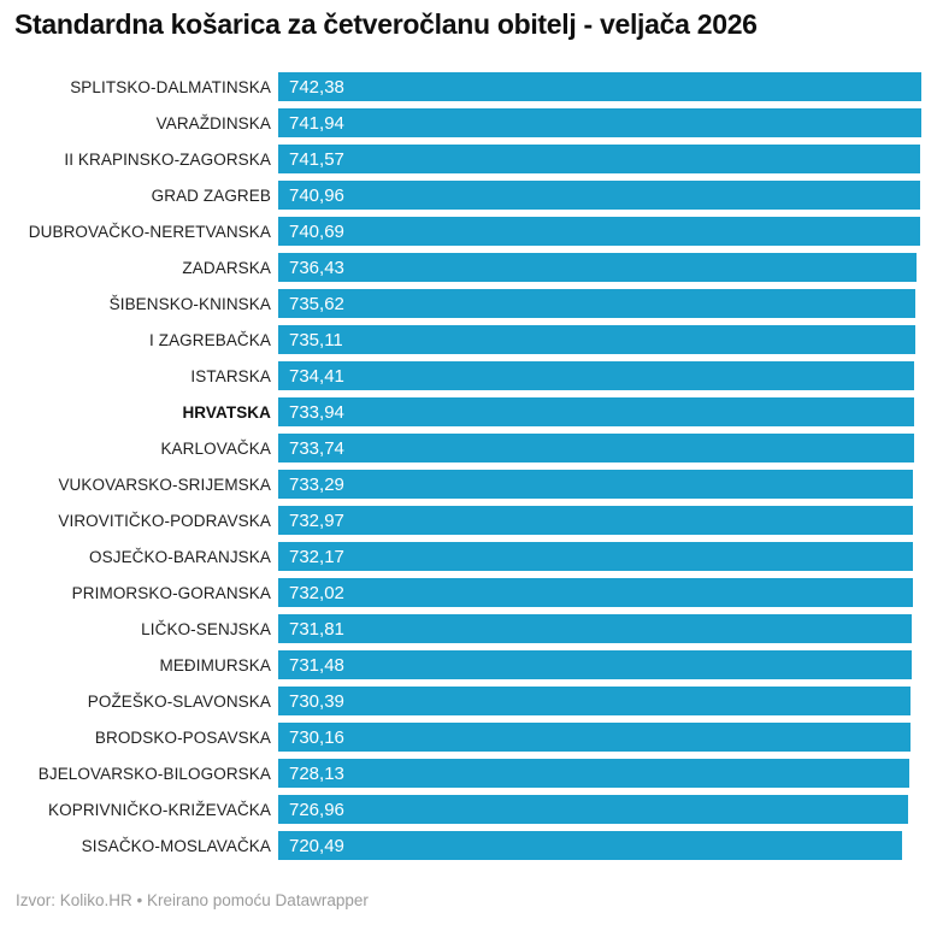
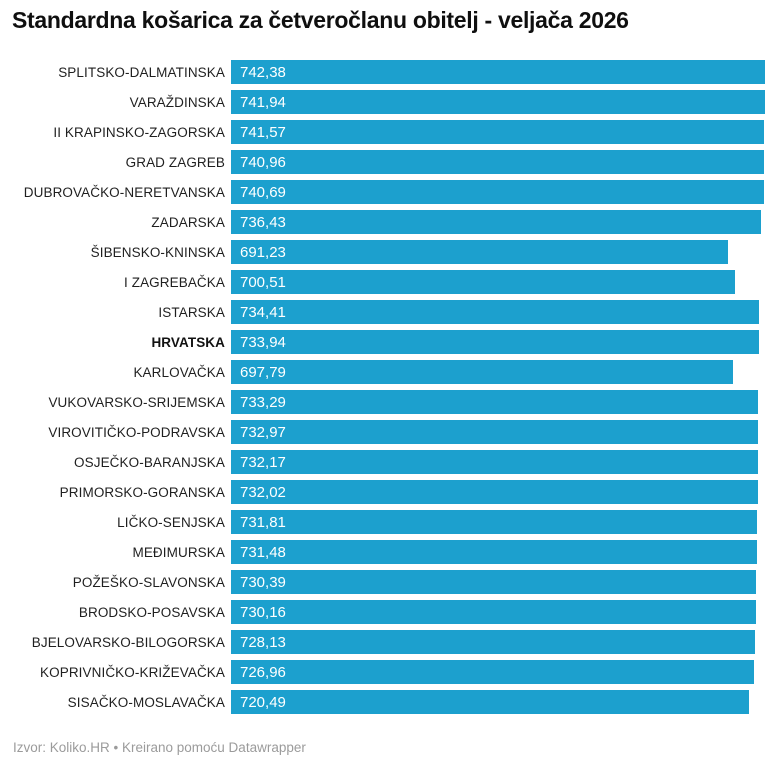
ŠIBENSKO-KNINSKA: 735,62 -> 691,23
I ZAGREBAČKA: 735,11 -> 700,51
KARLOVAČKA: 733,74 -> 697,79
